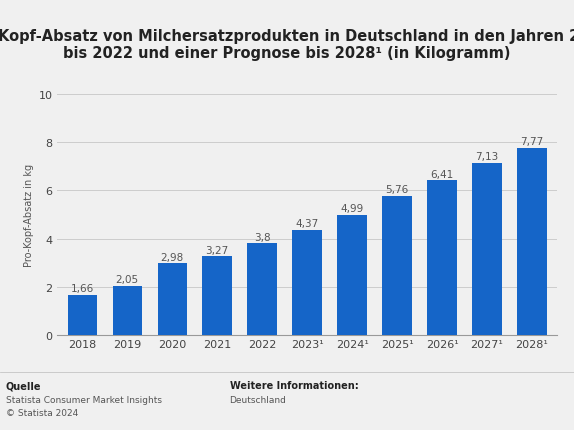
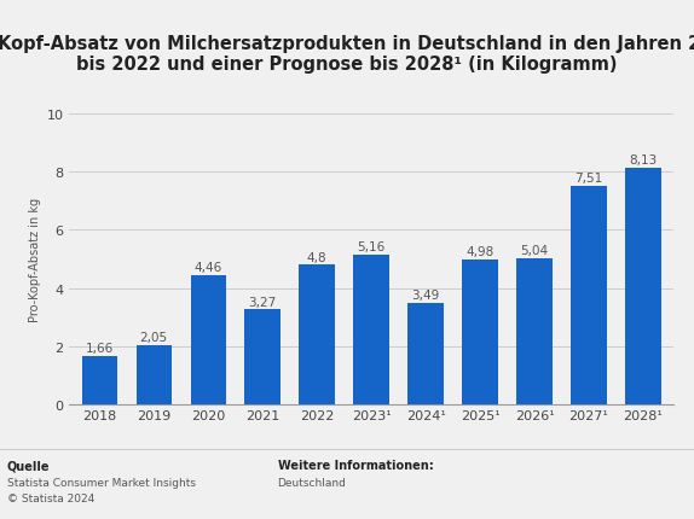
2020: 2,98 -> 4,46
2022: 3,8 -> 4,8
2023¹: 4,37 -> 5,16
2024¹: 4,99 -> 3,49
2025¹: 5,76 -> 4,98
2026¹: 6,41 -> 5,04
2027¹: 7,13 -> 7,51
2028¹: 7,77 -> 8,13
